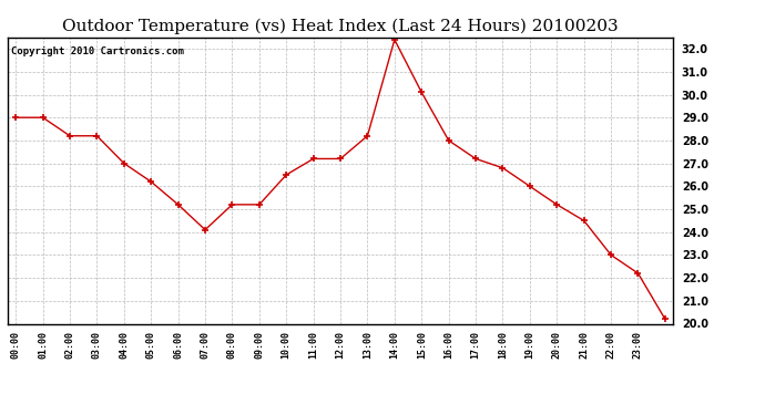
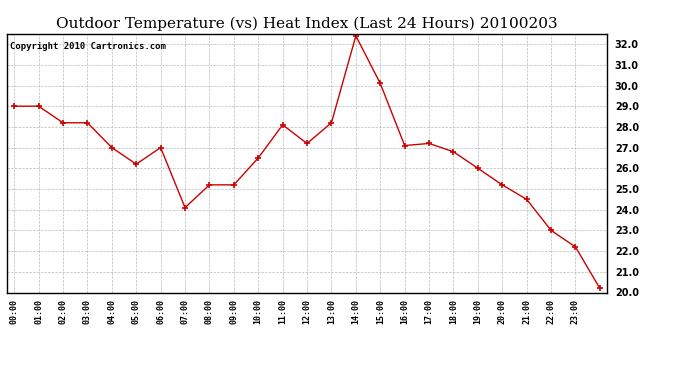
06:00: 25.2 -> 27.0
11:00: 27.2 -> 28.1
16:00: 28.0 -> 27.1
